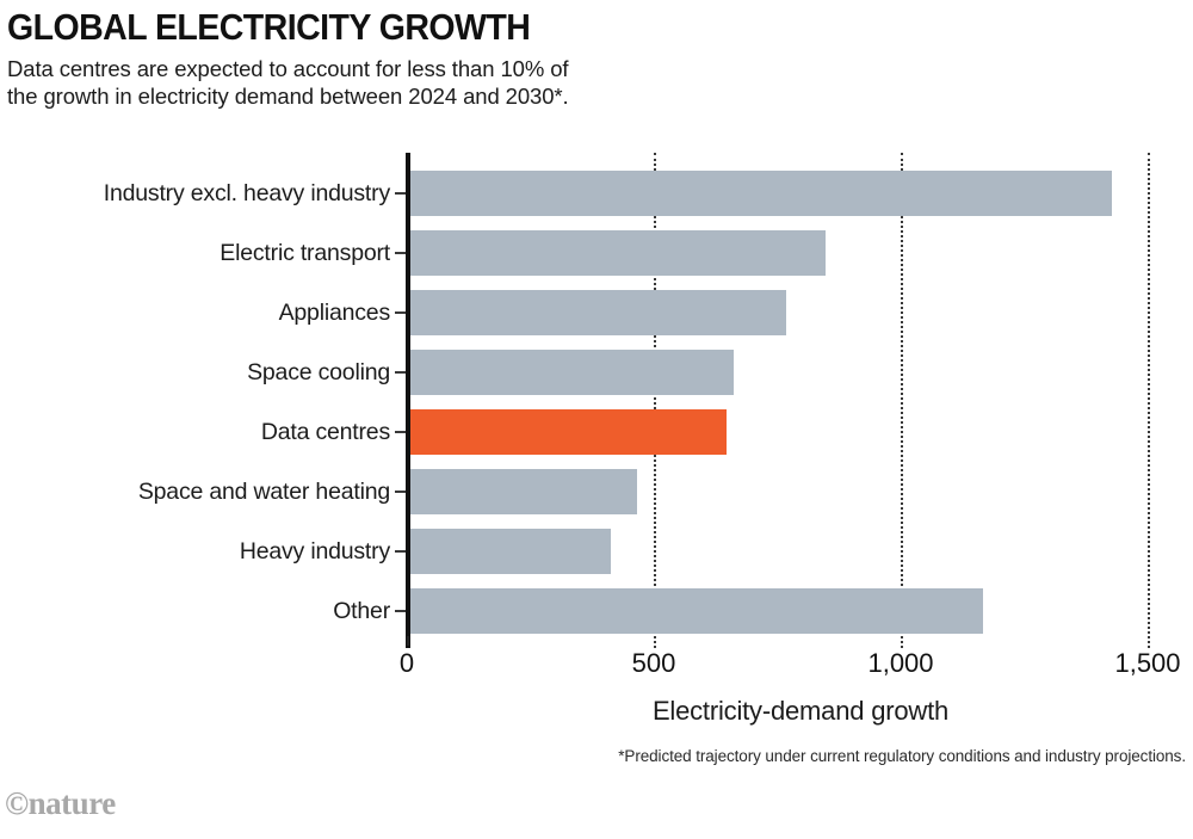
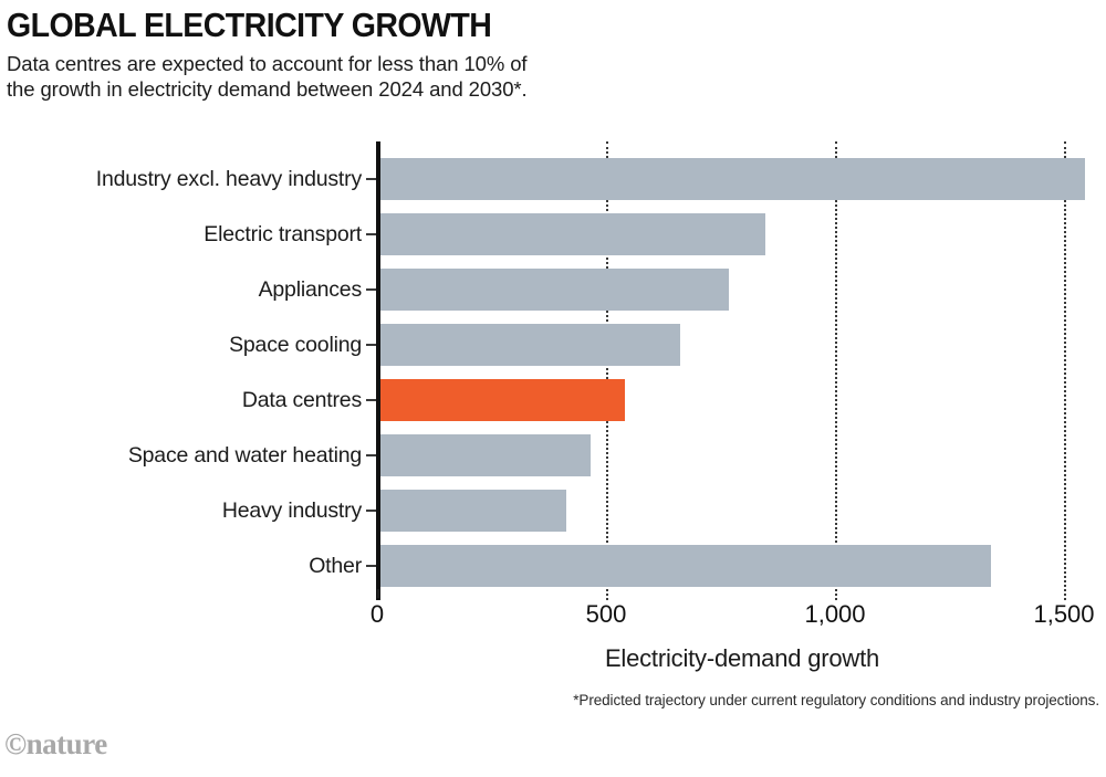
Industry excl. heavy industry: 1420 -> 1540
Data centres: 640 -> 530
Other: 1160 -> 1330
